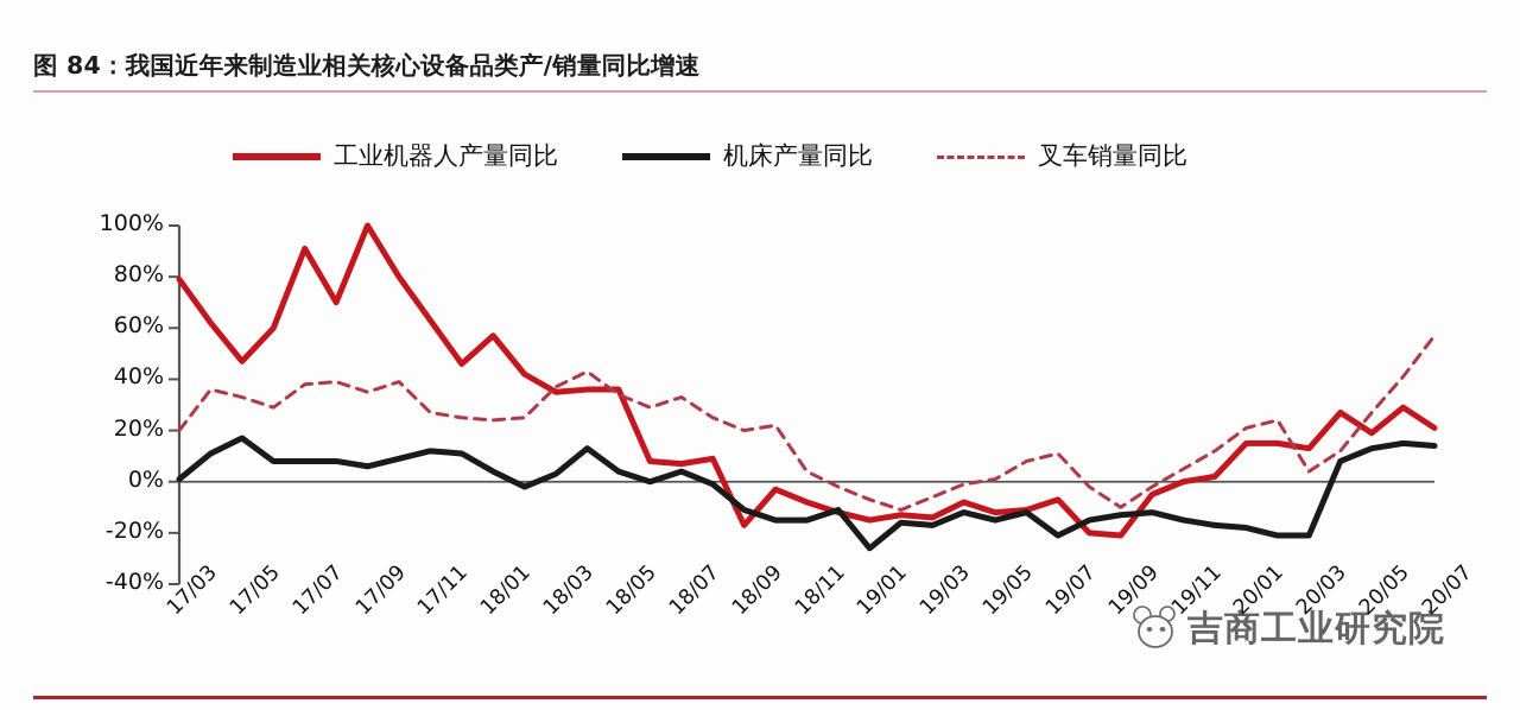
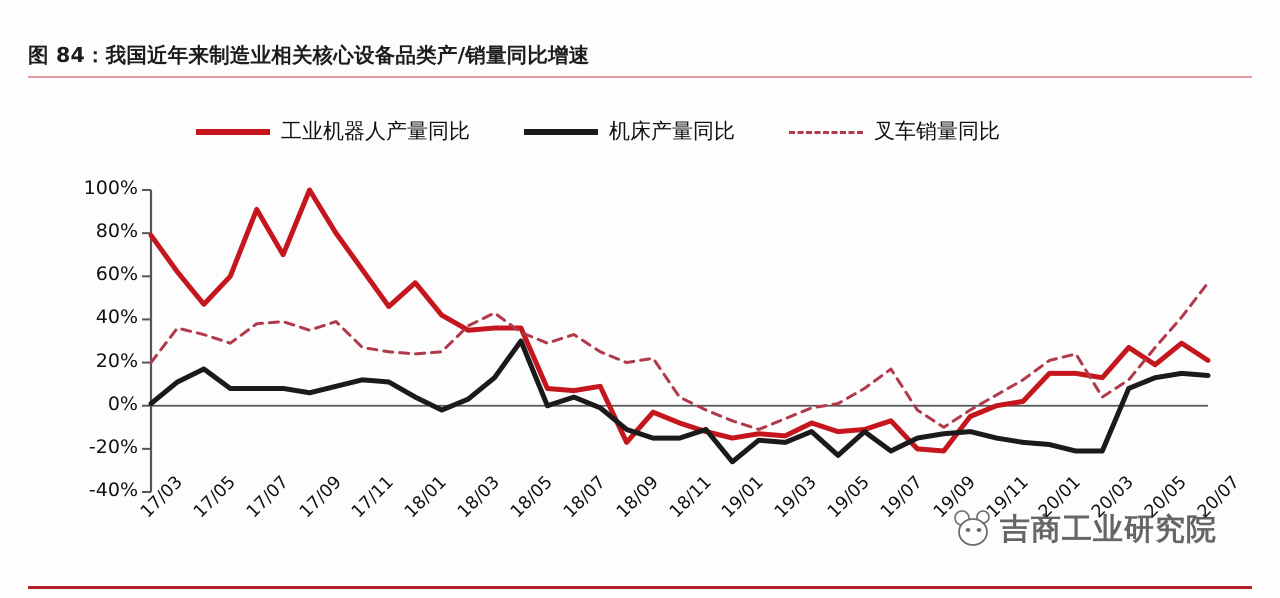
机床产量同比/18/05: 4% -> 30%
机床产量同比/19/05: -15% -> -23%
叉车销量同比/19/07: 11% -> 17%
